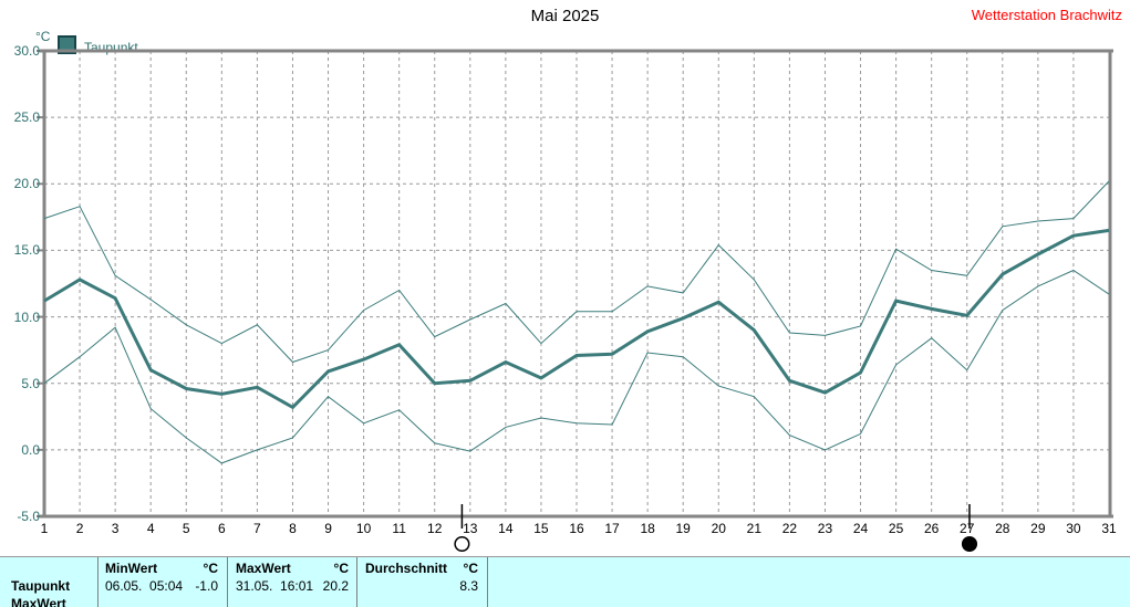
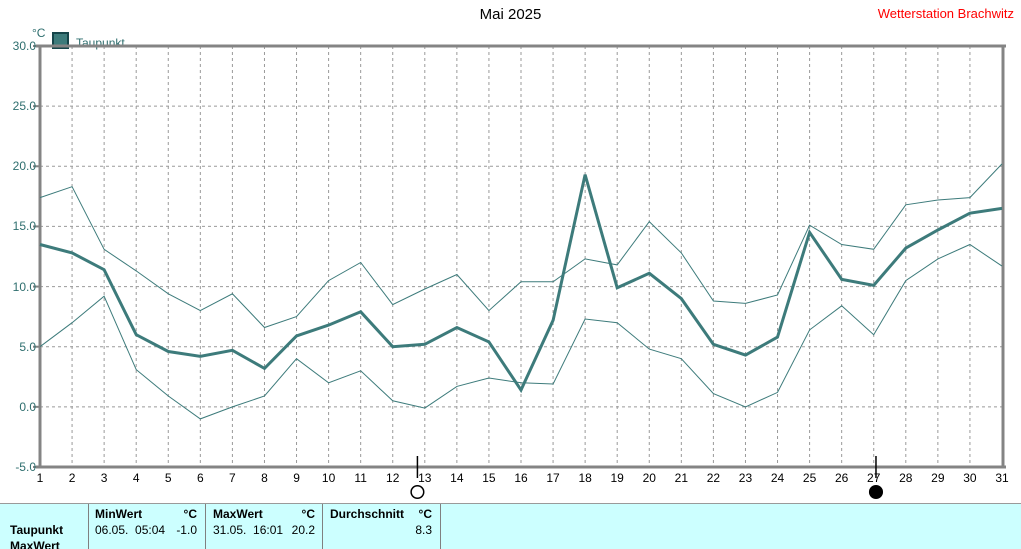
Taupunkt/1: 11.2 -> 13.5
Taupunkt/16: 7.1 -> 1.4
Taupunkt/18: 8.9 -> 19.3
Taupunkt/25: 11.2 -> 14.5
